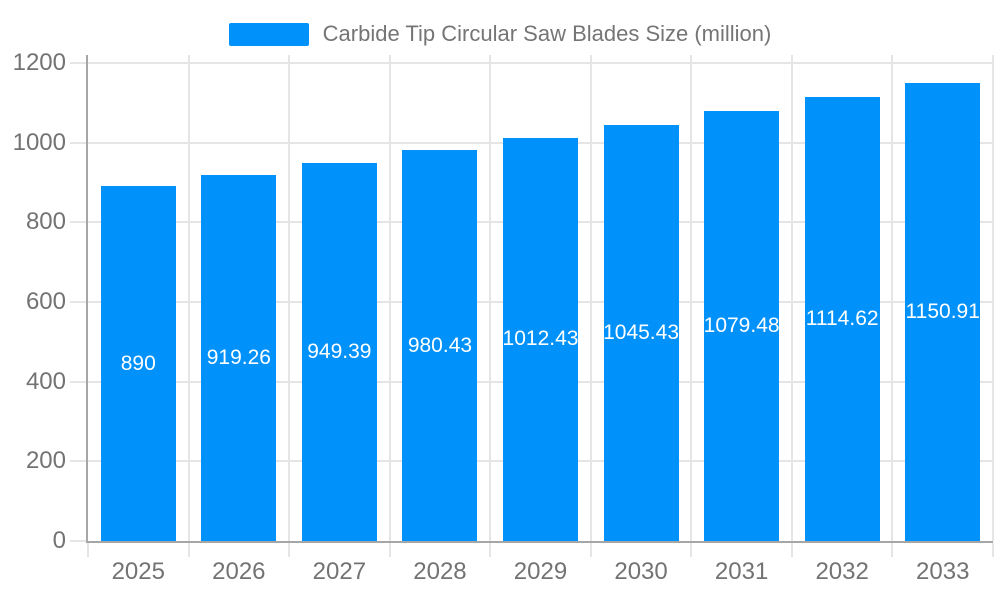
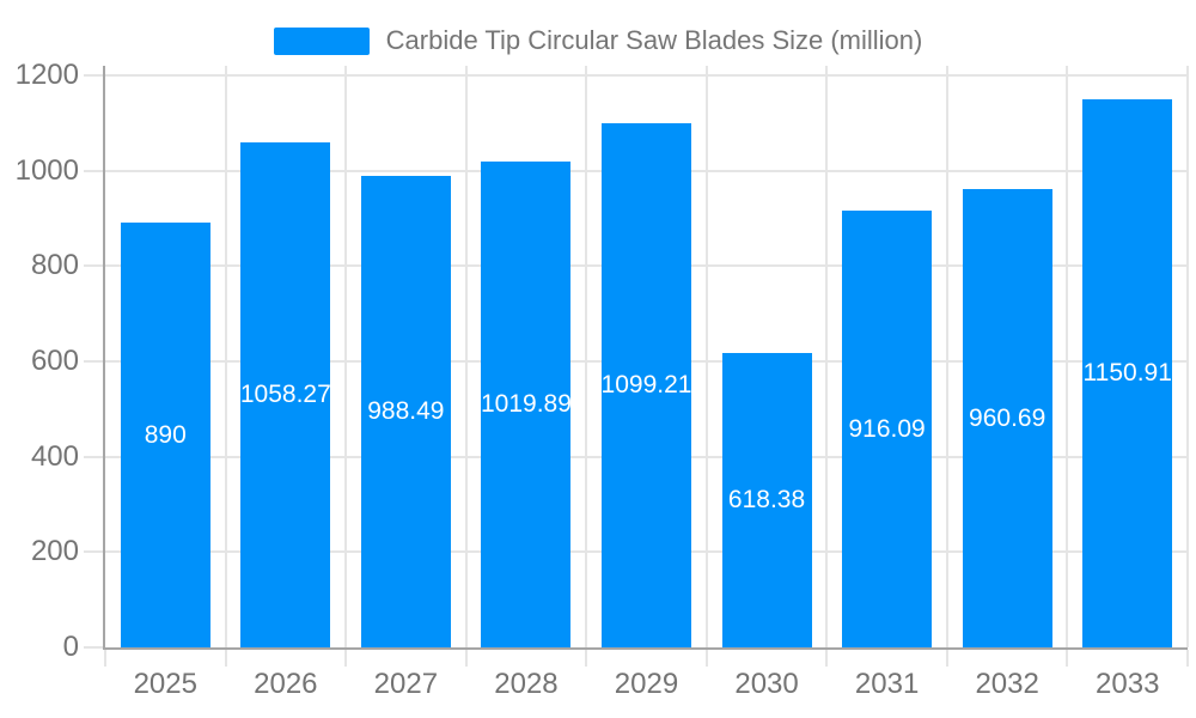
2026: 919.26 -> 1058.27
2027: 949.39 -> 988.49
2028: 980.43 -> 1019.89
2029: 1012.43 -> 1099.21
2030: 1045.43 -> 618.38
2031: 1079.48 -> 916.09
2032: 1114.62 -> 960.69
